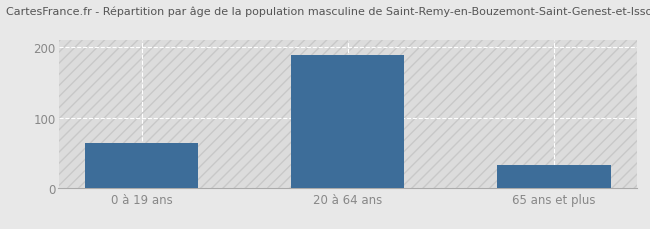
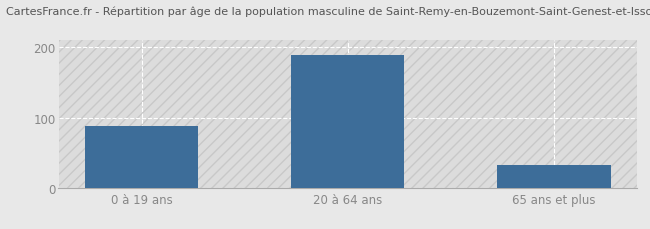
0 à 19 ans: 63 -> 88
